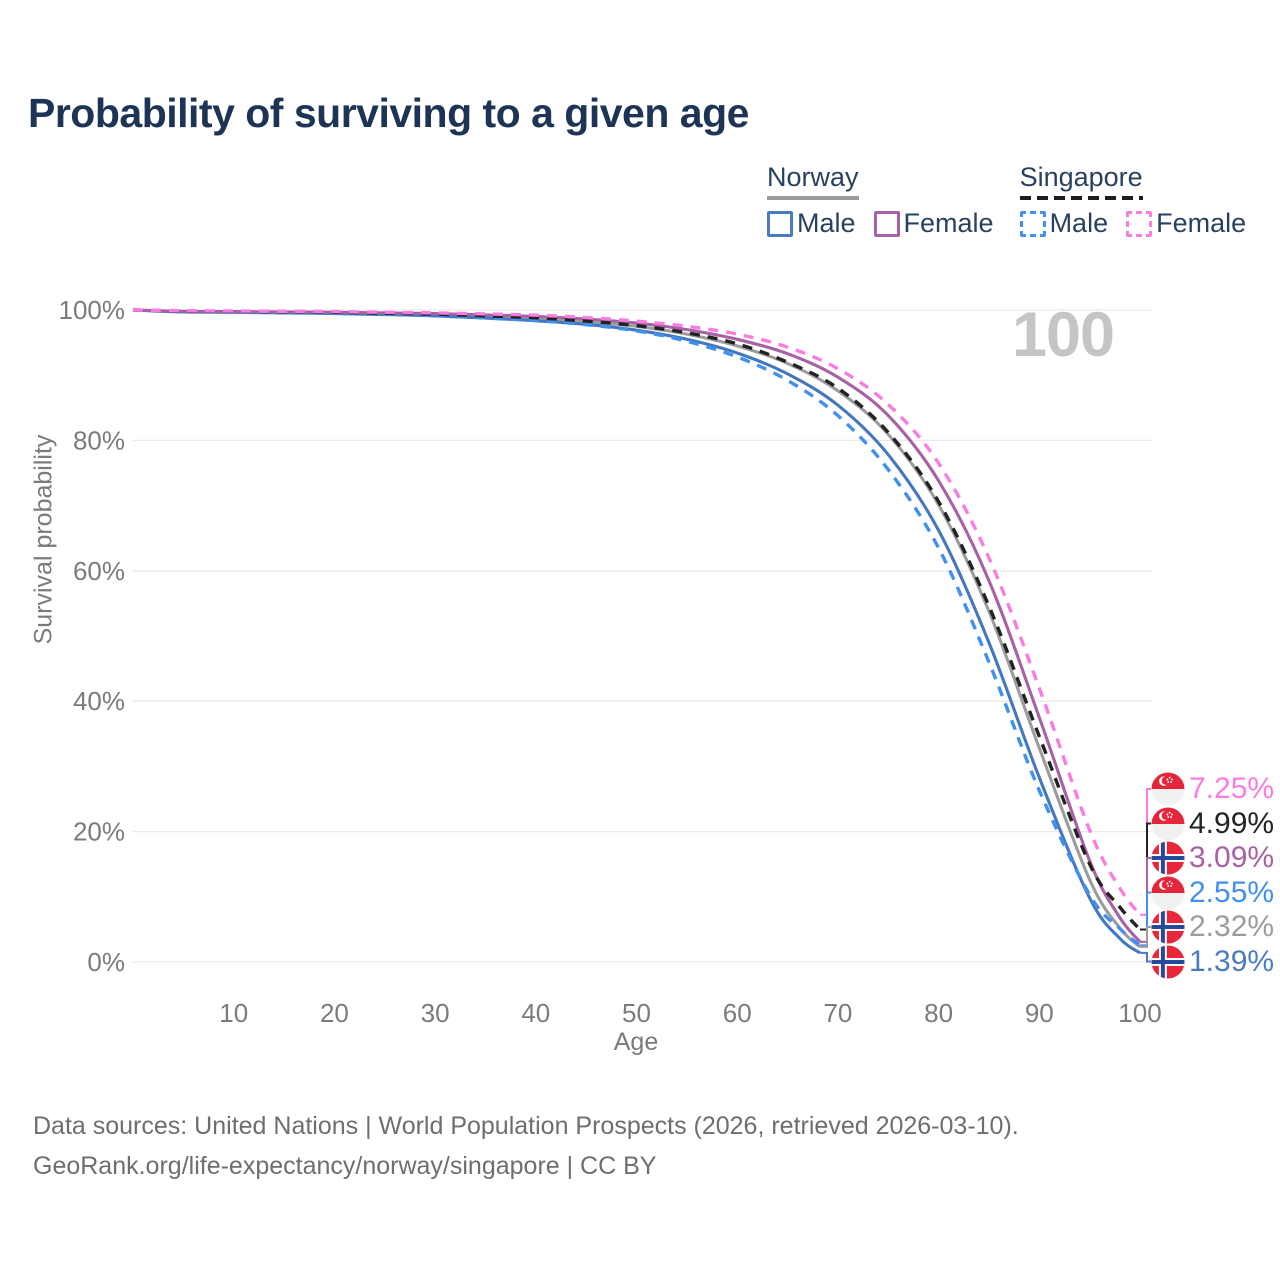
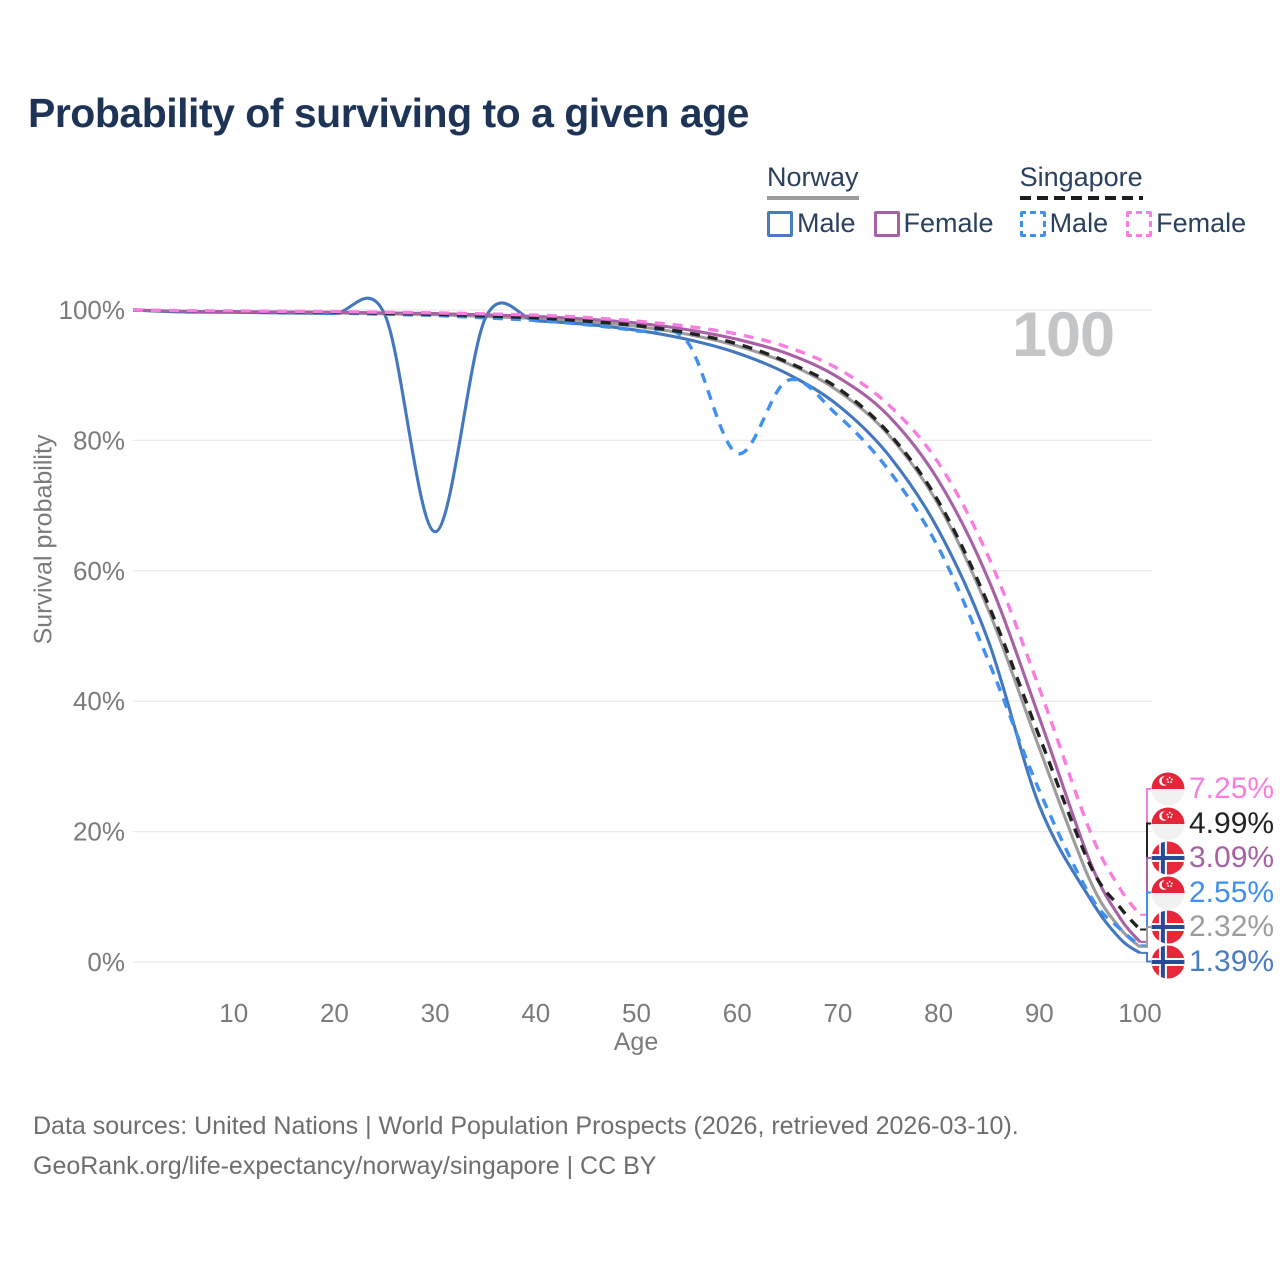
Norway Male/30: 99% -> 66%
Singapore Male/60: 93% -> 78%
Norway Male/90: 28% -> 24%
